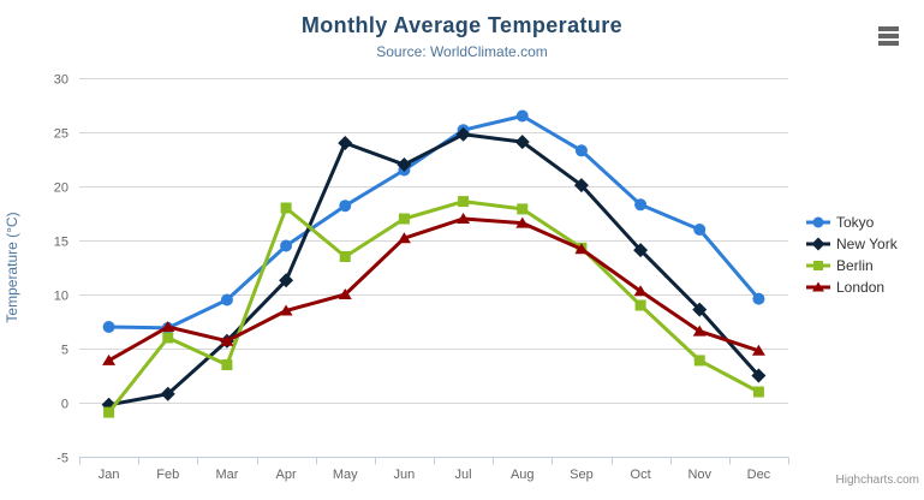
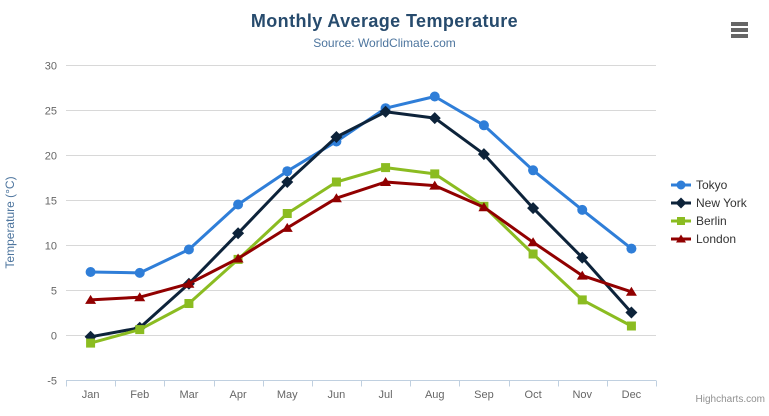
Berlin/Feb: 6 -> 1
London/Feb: 7 -> 4
Berlin/Apr: 18 -> 8
New York/May: 24 -> 17
London/May: 10 -> 12
Tokyo/Nov: 16 -> 14
